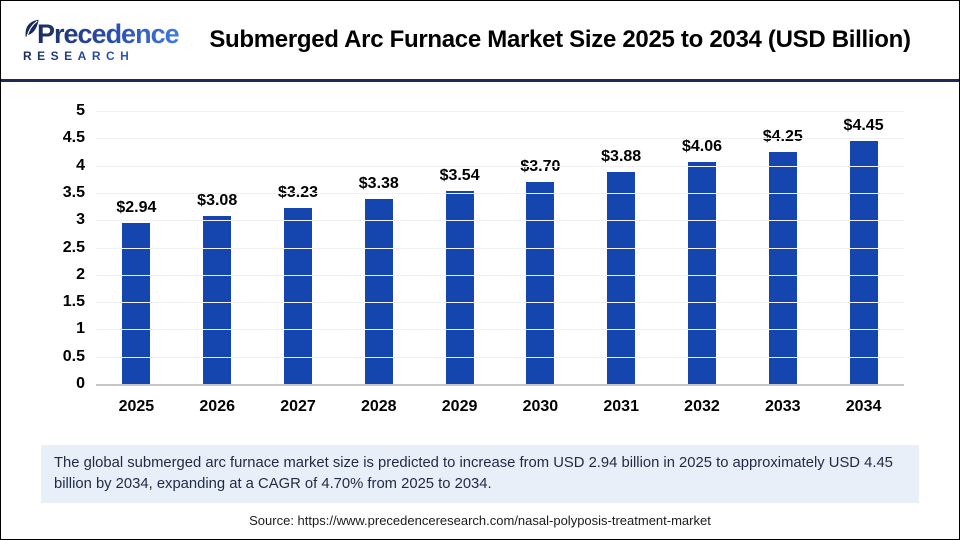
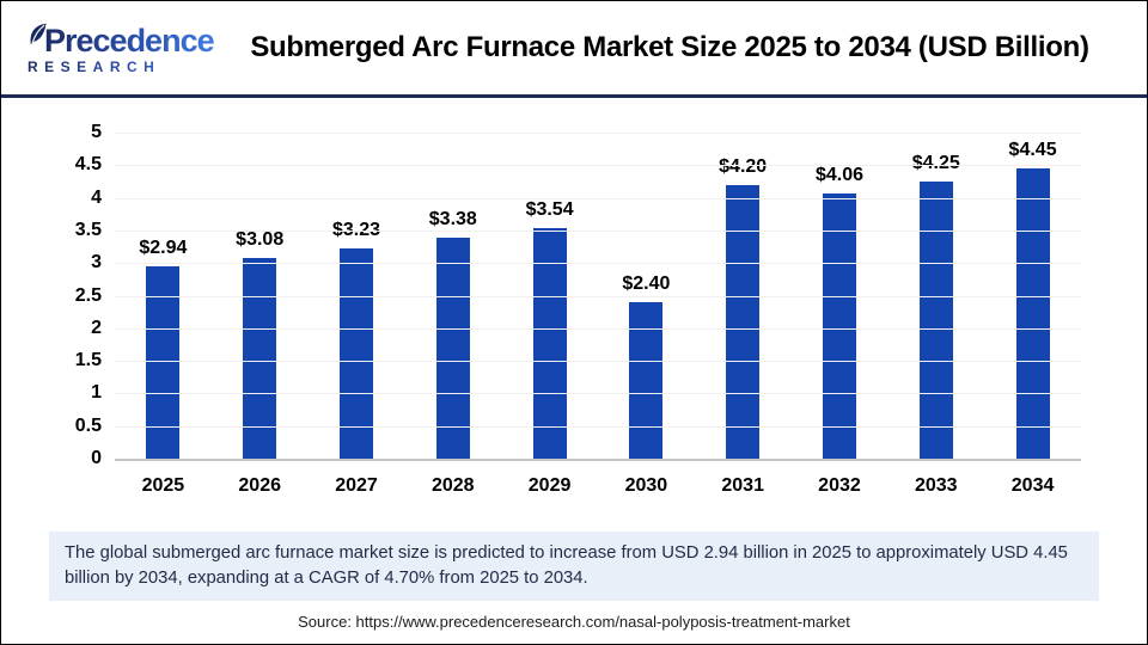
2030: $3.70 -> $2.40
2031: $3.88 -> $4.20
